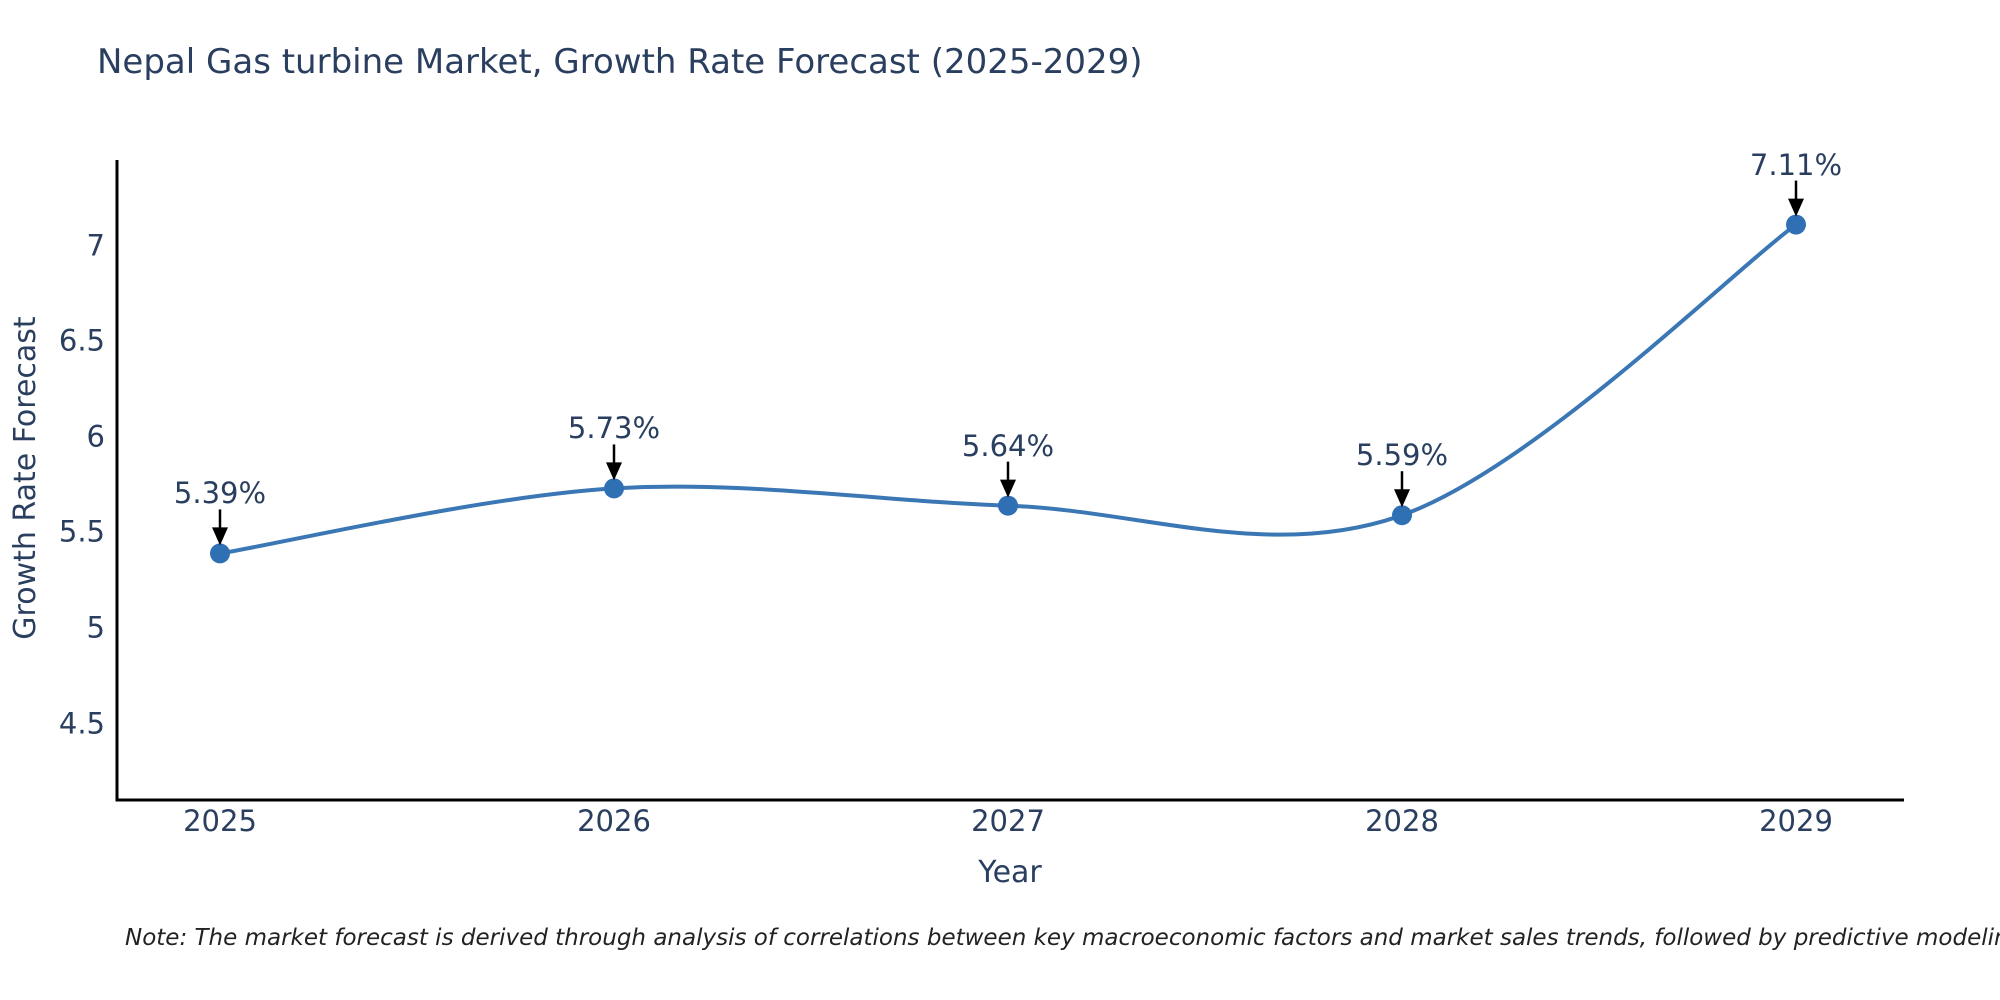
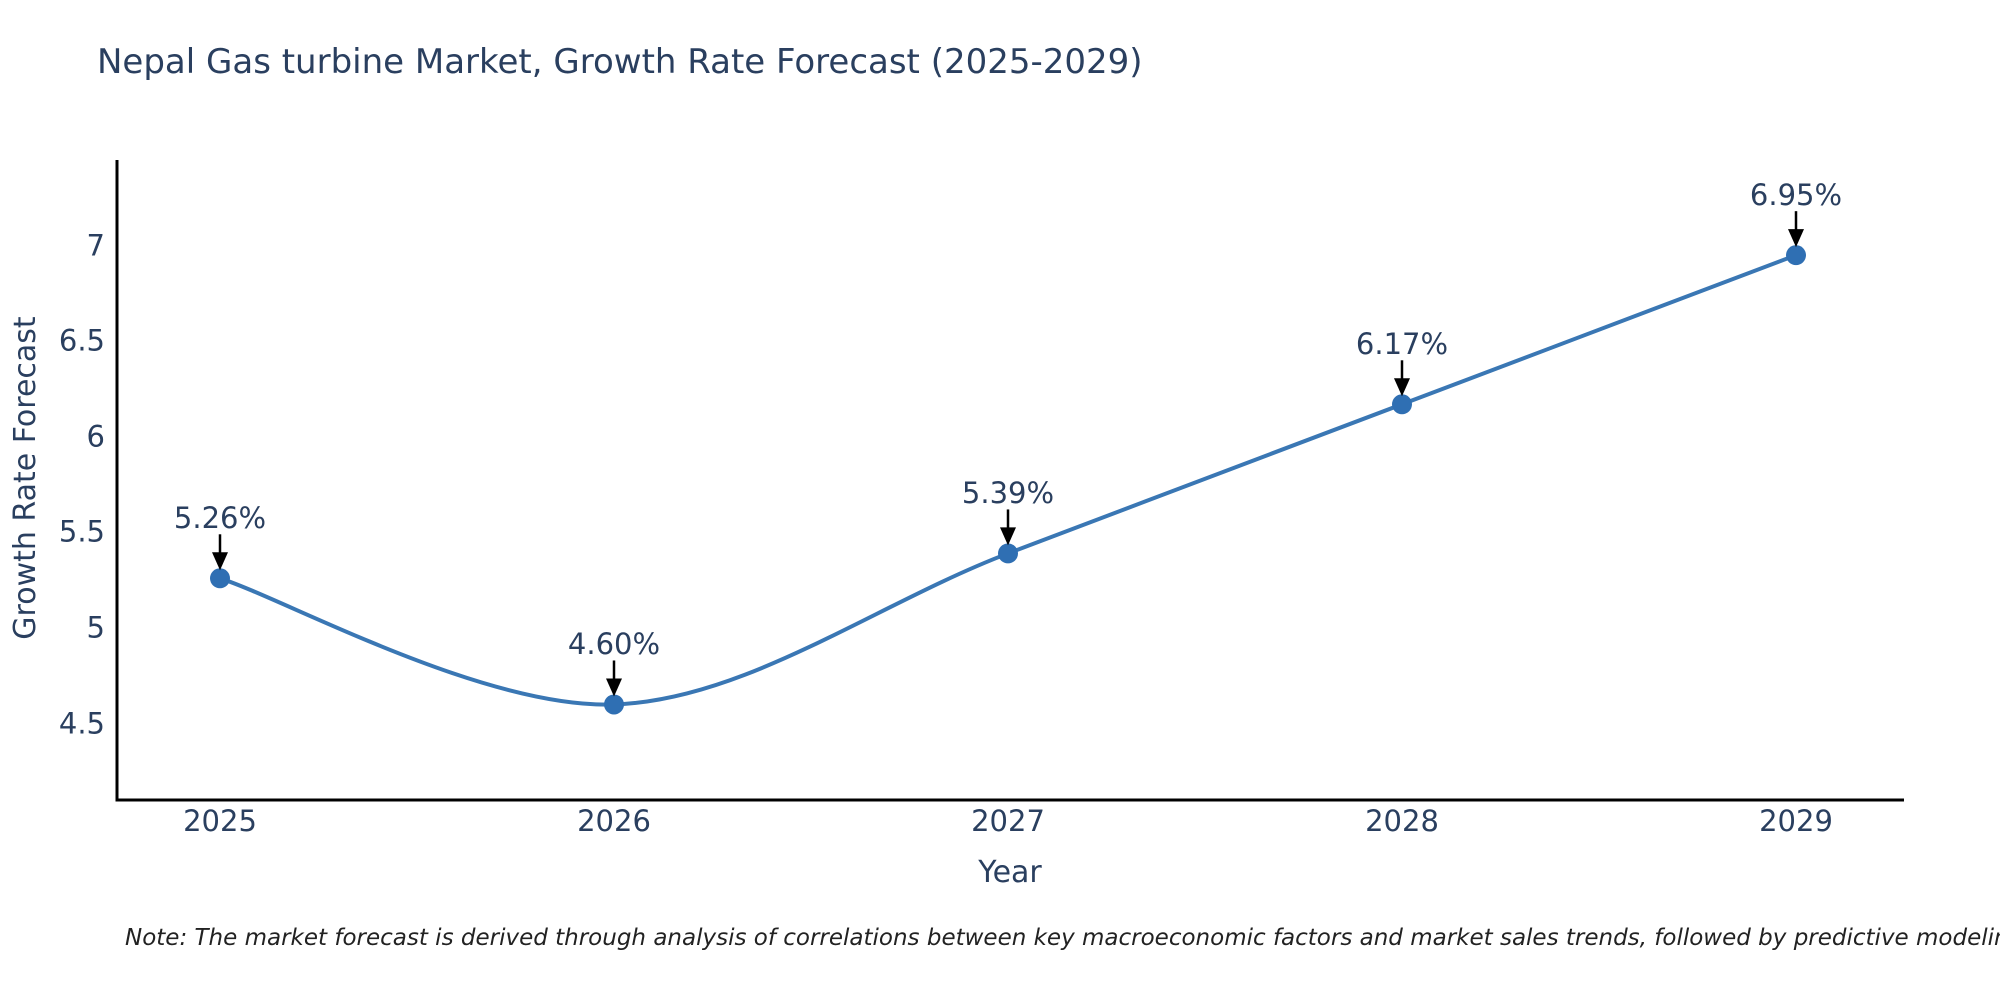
2025: 5.39% -> 5.26%
2026: 5.73% -> 4.60%
2027: 5.64% -> 5.39%
2028: 5.59% -> 6.17%
2029: 7.11% -> 6.95%
